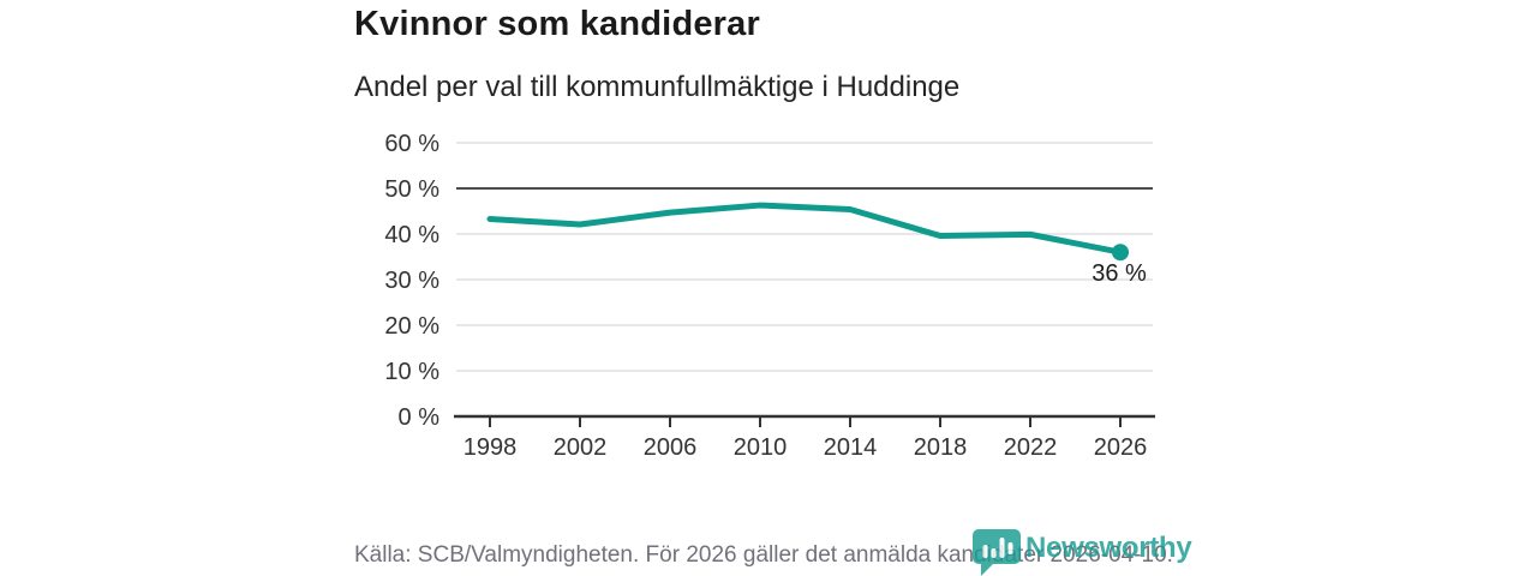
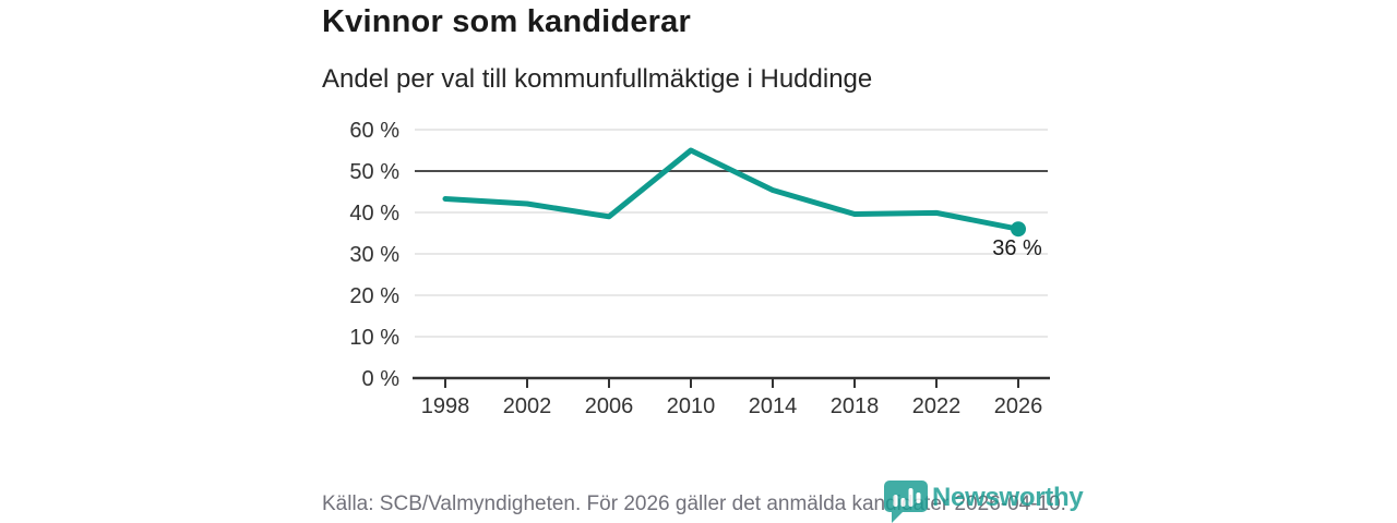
2006: 45% -> 39%
2010: 46% -> 55%
